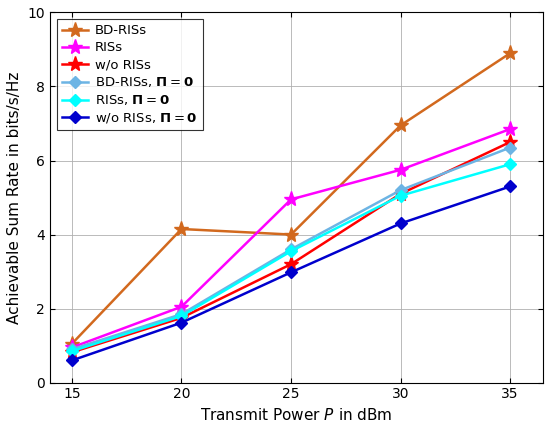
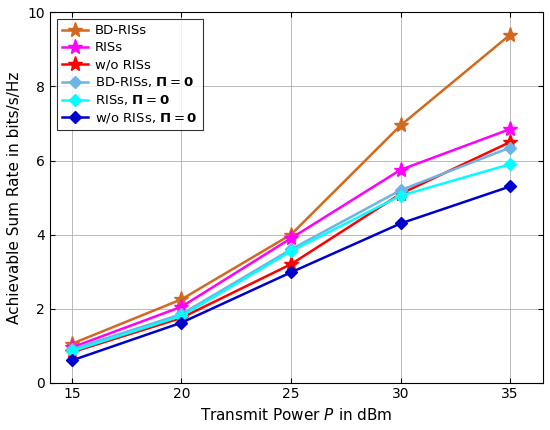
BD-RISs/20: 4.15 -> 2.25
RISs/25: 4.95 -> 3.90
BD-RISs/35: 8.90 -> 9.40
